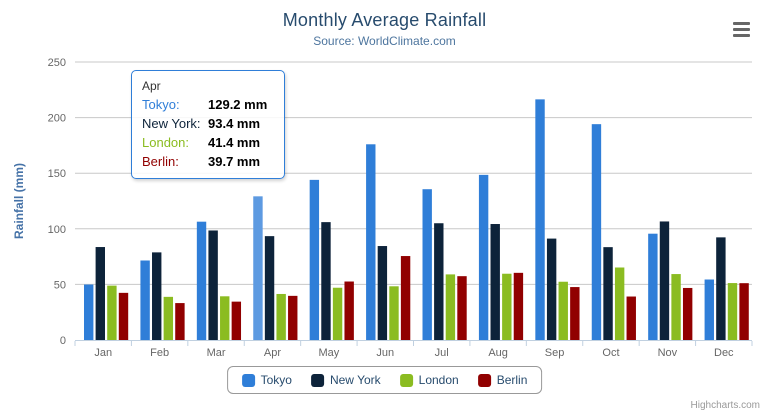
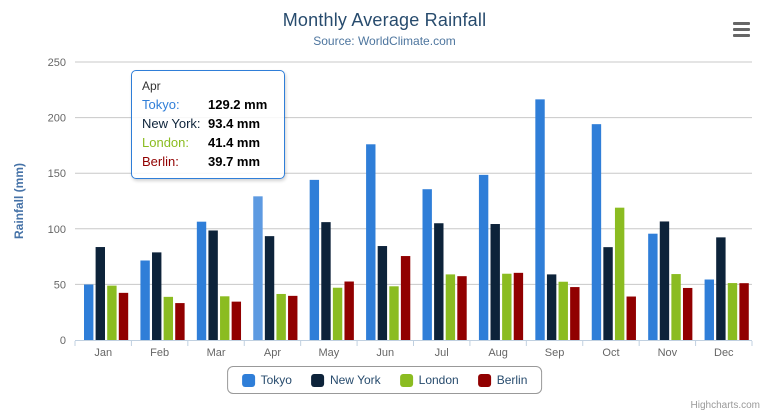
New York/Sep: 91 -> 59
London/Oct: 65 -> 119
